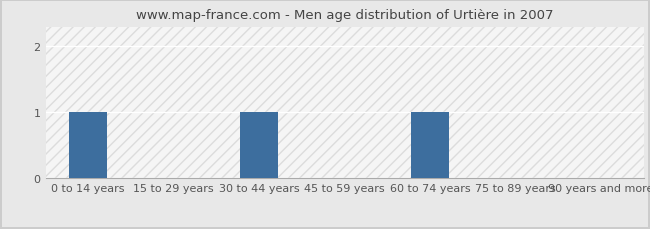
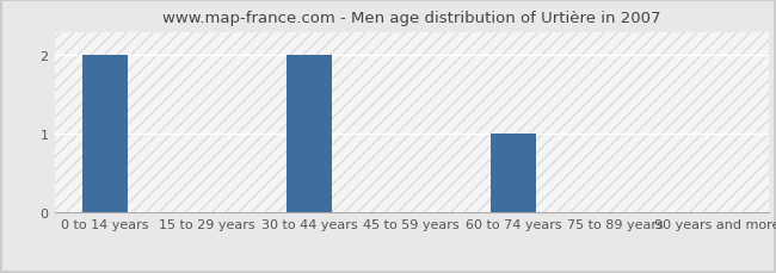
0 to 14 years: 1 -> 2
30 to 44 years: 1 -> 2
